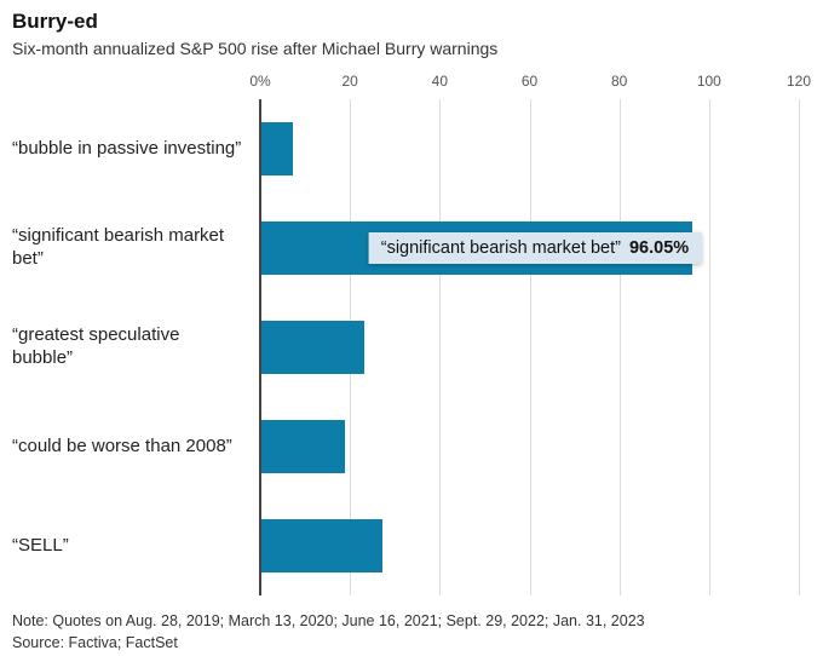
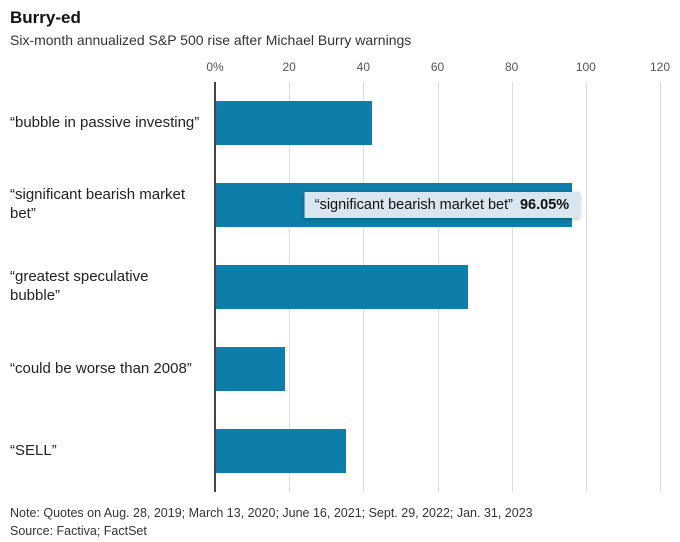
“bubble in passive investing”: 7 -> 42
“greatest speculative bubble”: 23 -> 68
“SELL”: 27 -> 35
